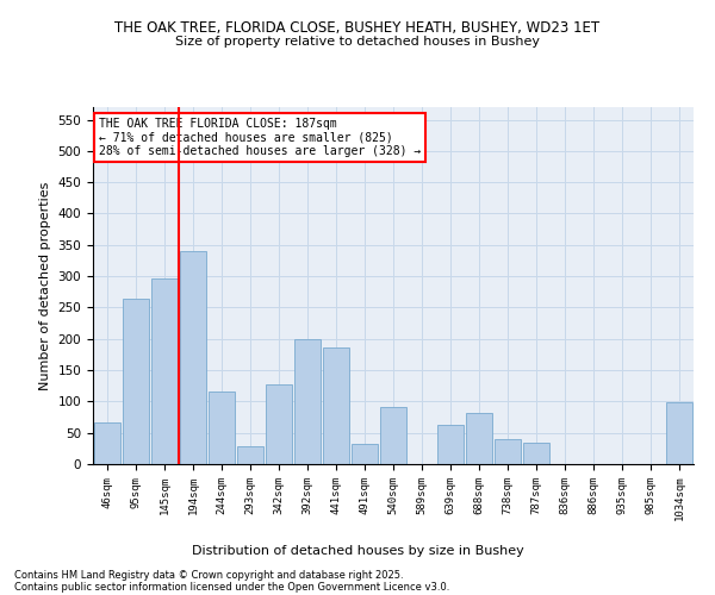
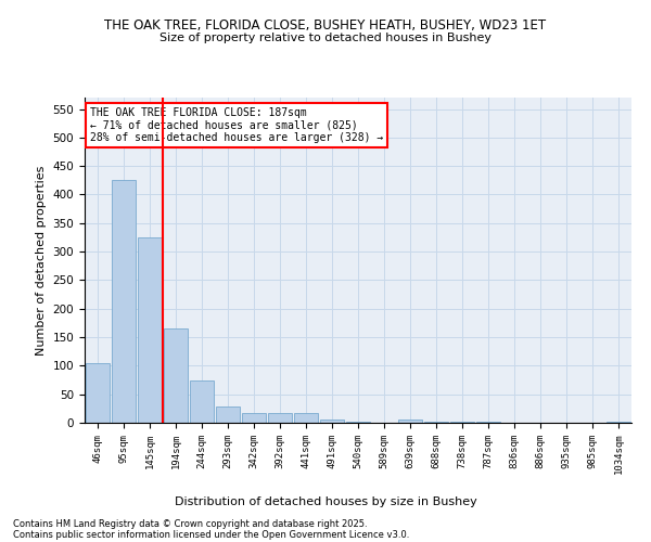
46sqm: 66 -> 105
95sqm: 264 -> 425
145sqm: 296 -> 325
194sqm: 340 -> 165
244sqm: 116 -> 75
342sqm: 128 -> 18
392sqm: 200 -> 18
441sqm: 186 -> 18
491sqm: 32 -> 5
540sqm: 92 -> 2
639sqm: 62 -> 5
688sqm: 82 -> 1
738sqm: 40 -> 1
787sqm: 34 -> 1
1034sqm: 98 -> 1
